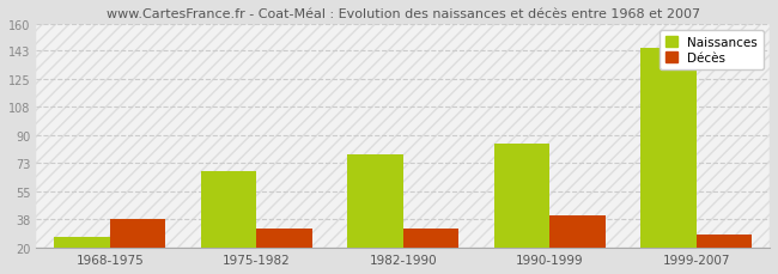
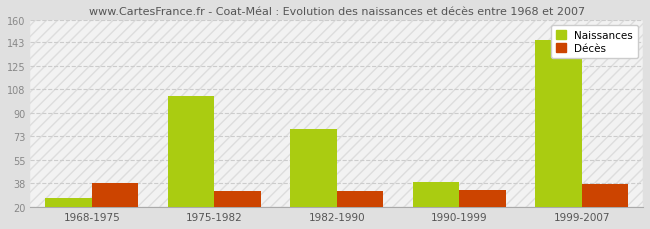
Naissances/1975-1982: 68 -> 103
Naissances/1990-1999: 85 -> 39
Décès/1990-1999: 40 -> 33
Décès/1999-2007: 28 -> 37
